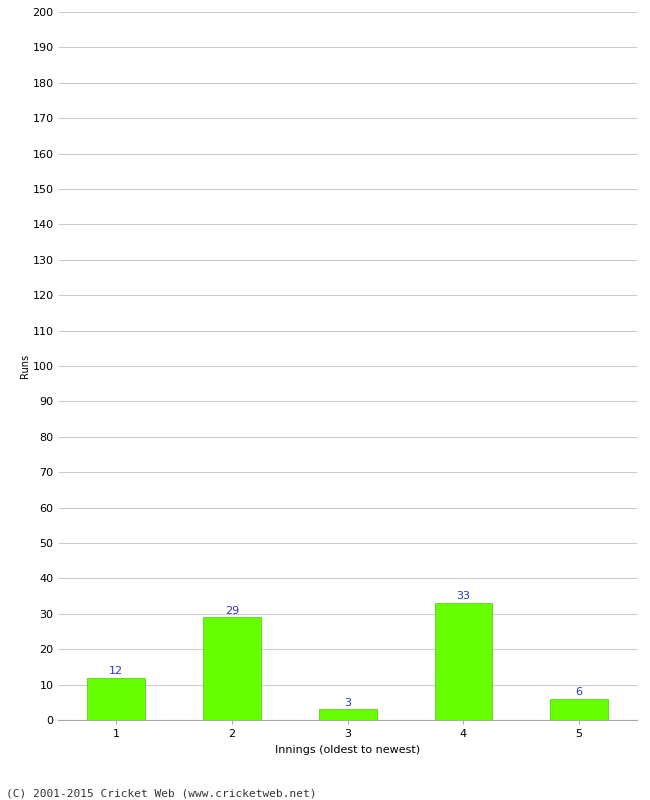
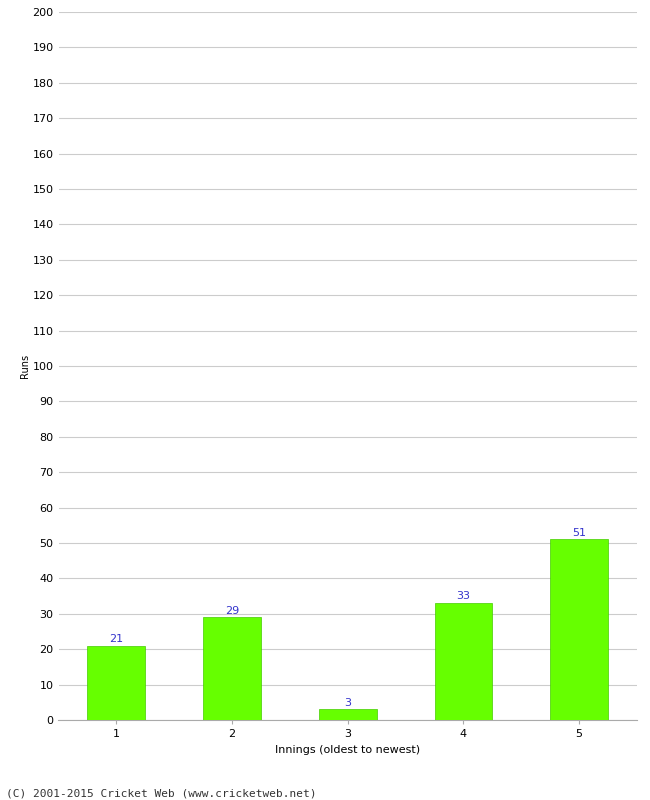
1: 12 -> 21
5: 6 -> 51
